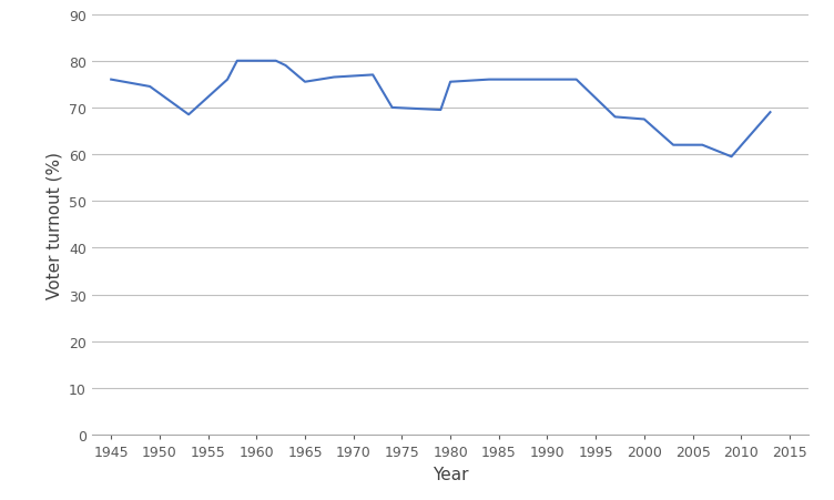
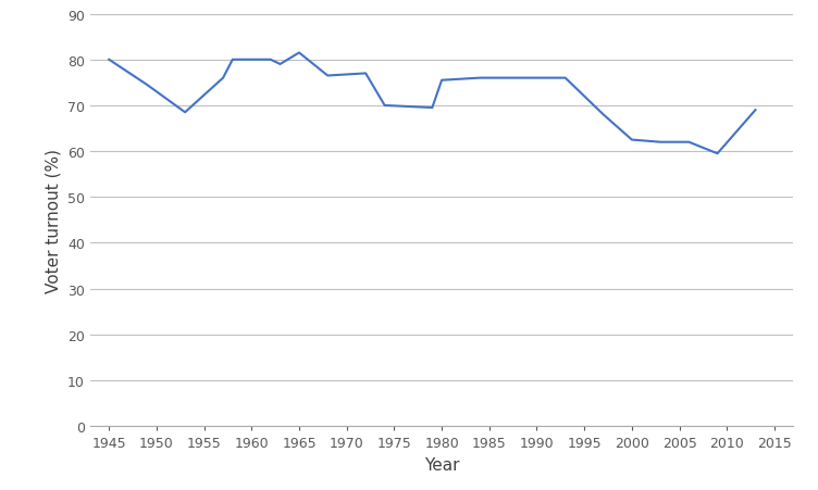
1945: 76.0 -> 80.0
1965: 75.5 -> 81.5
2000: 67.5 -> 62.5
